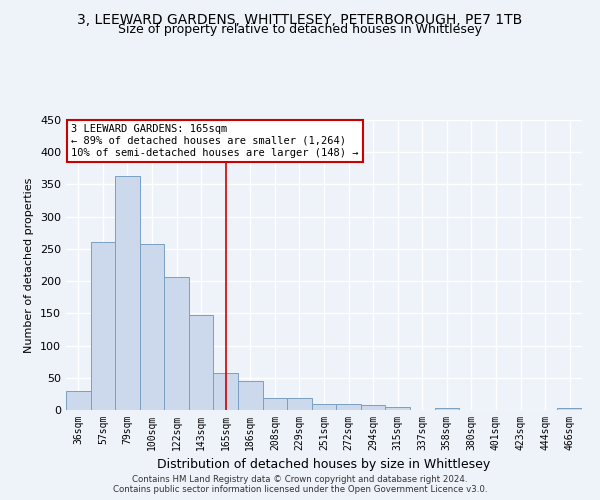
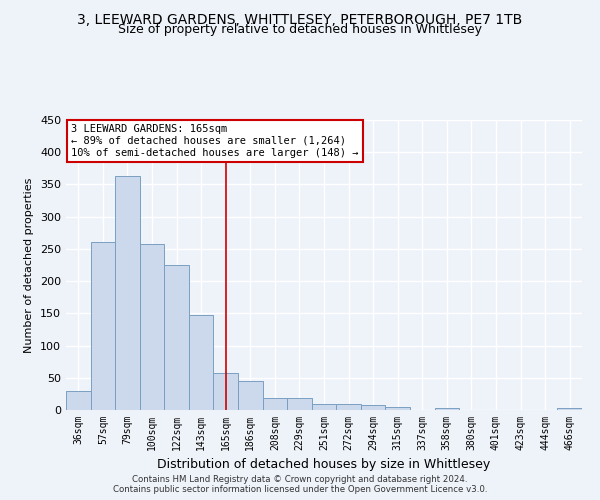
122sqm: 206 -> 225
